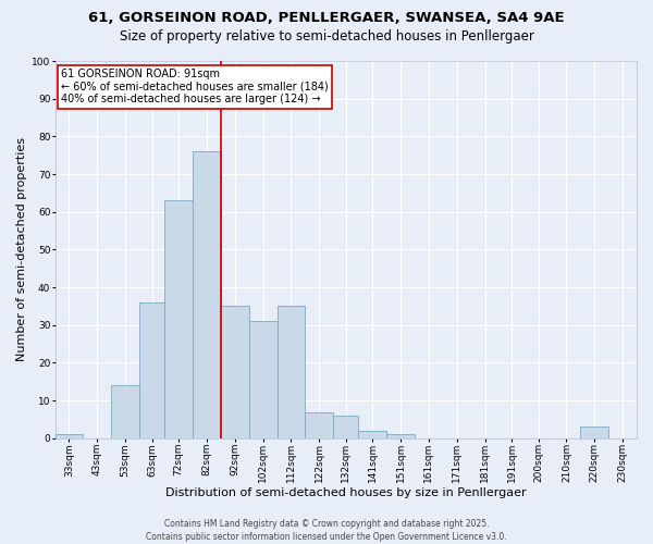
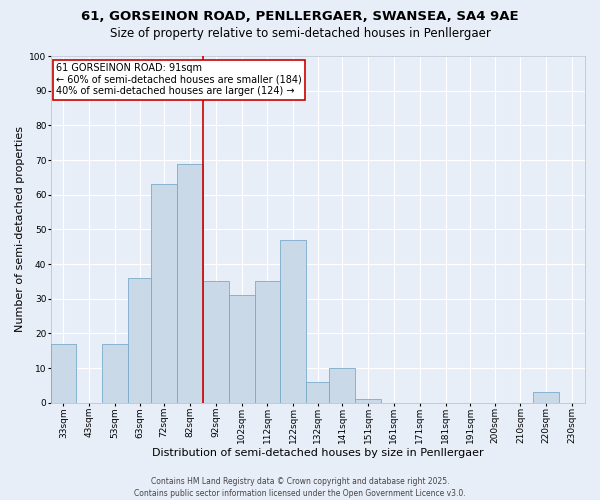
33sqm: 1 -> 17
53sqm: 14 -> 17
82sqm: 76 -> 69
122sqm: 7 -> 47
141sqm: 2 -> 10
